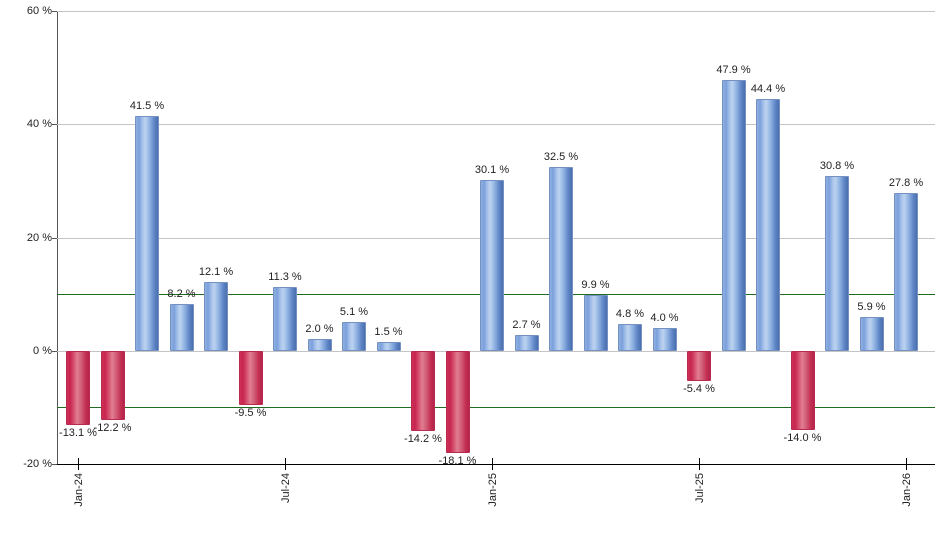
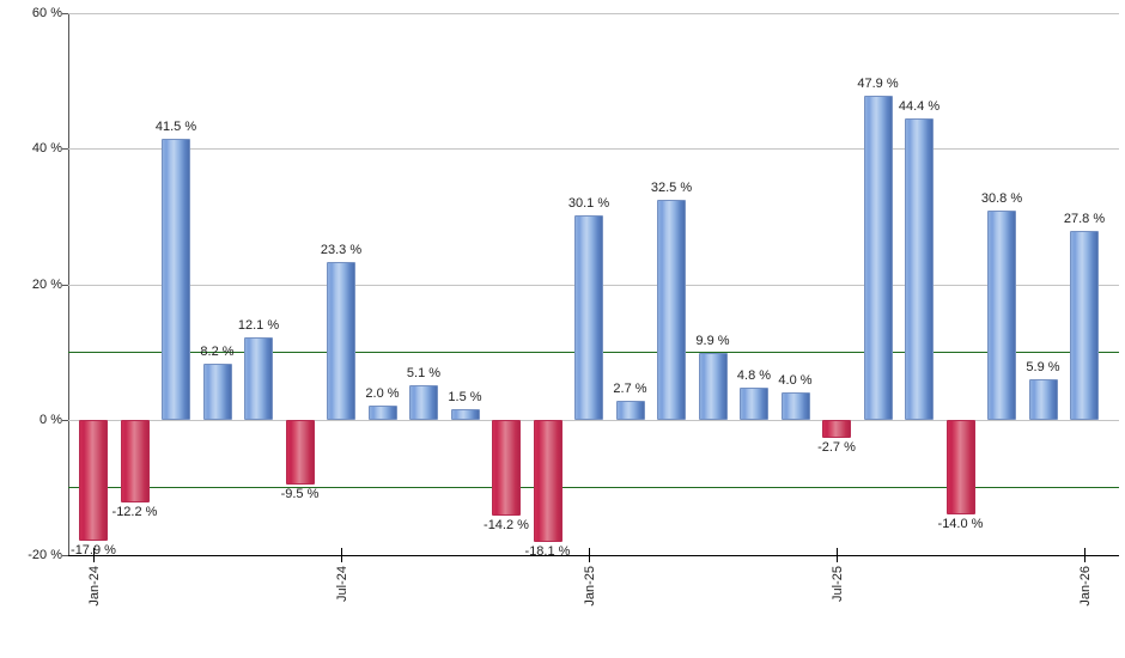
Jan-24: -13.1 -> -17.9
Jul-24: 11.3 -> 23.3
Jul-25: -5.4 -> -2.7
